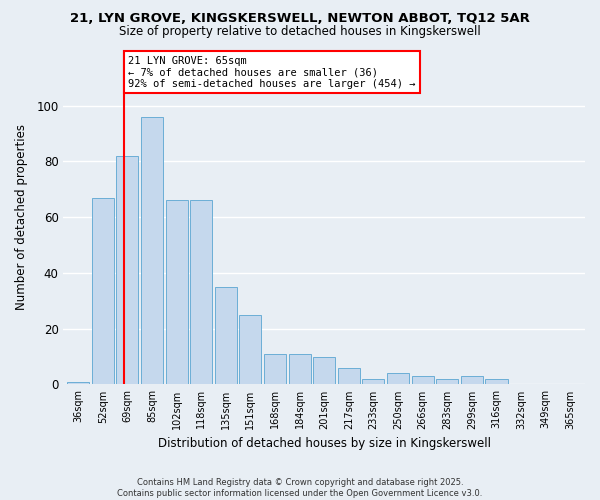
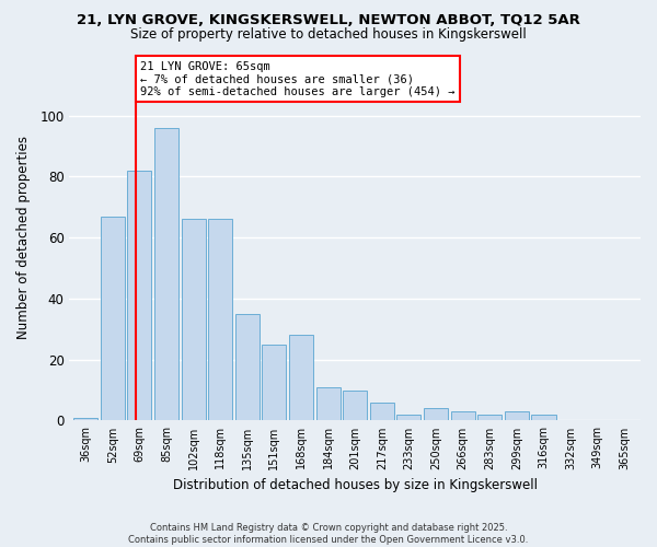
168sqm: 11 -> 28
